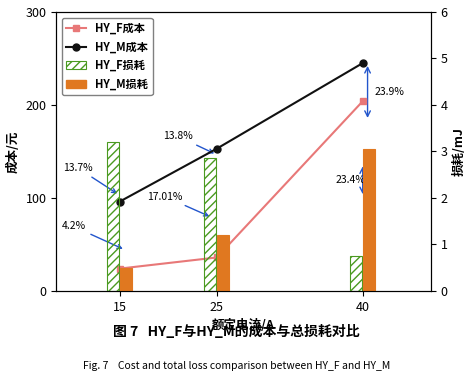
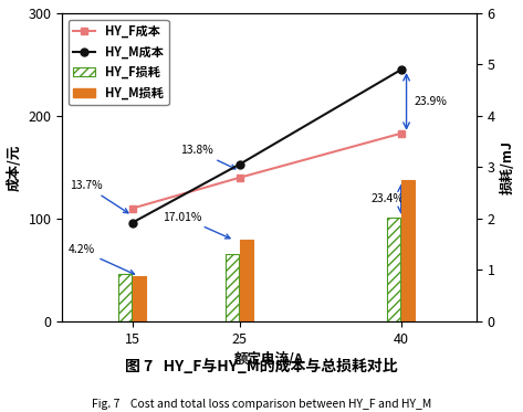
HY_F损耗/15: 3.20 -> 0.92
HY_F成本/15: 24 -> 110
HY_M损耗/15: 0.50 -> 0.88
HY_F损耗/25: 2.85 -> 1.30
HY_F成本/25: 36 -> 140
HY_M损耗/25: 1.20 -> 1.58
HY_F损耗/40: 0.75 -> 2.02
HY_F成本/40: 204 -> 183
HY_M损耗/40: 3.05 -> 2.75
